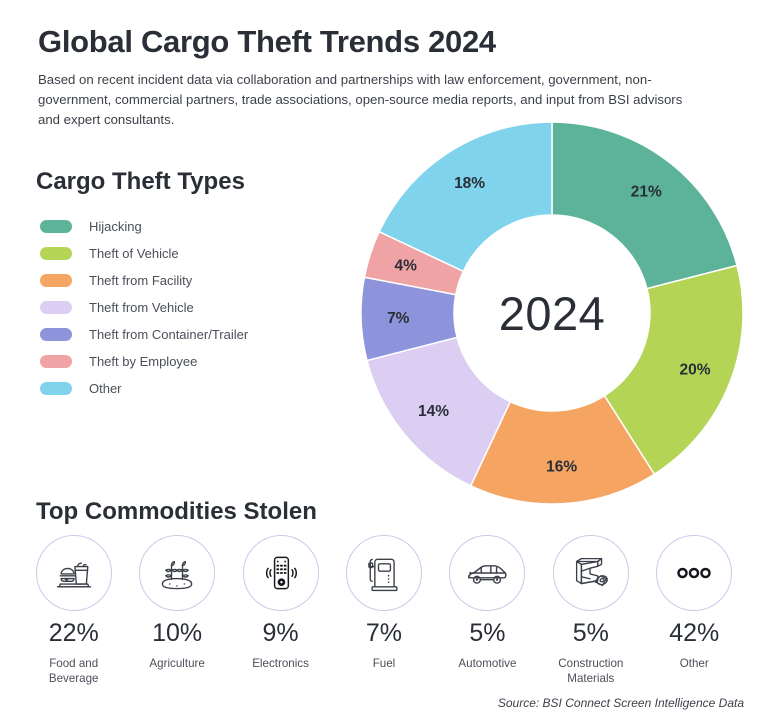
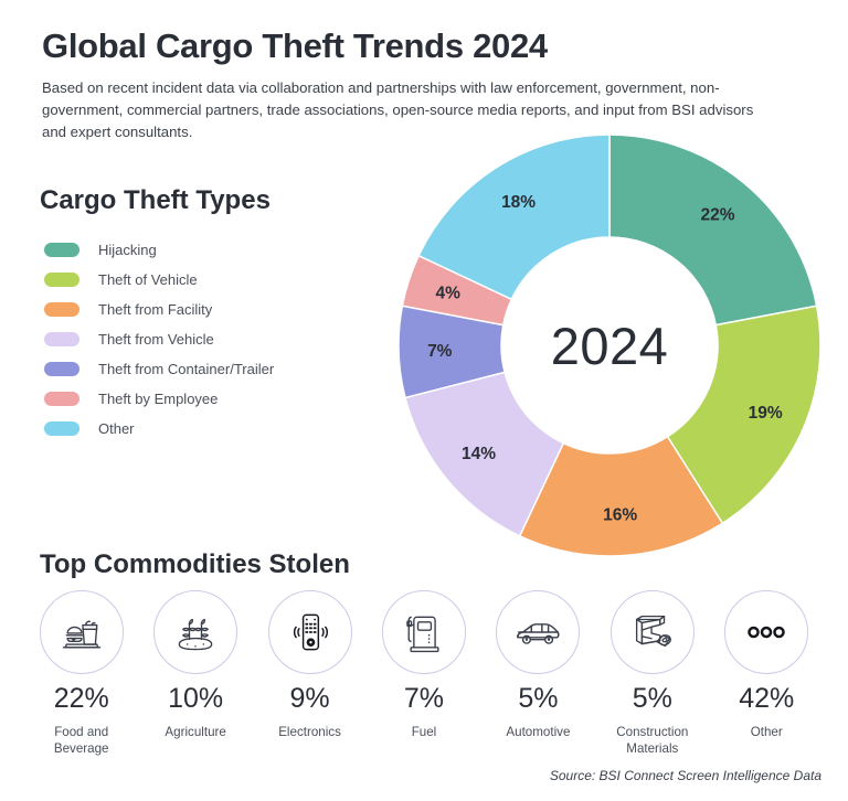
Hijacking: 21% -> 22%
Theft of Vehicle: 20% -> 19%
